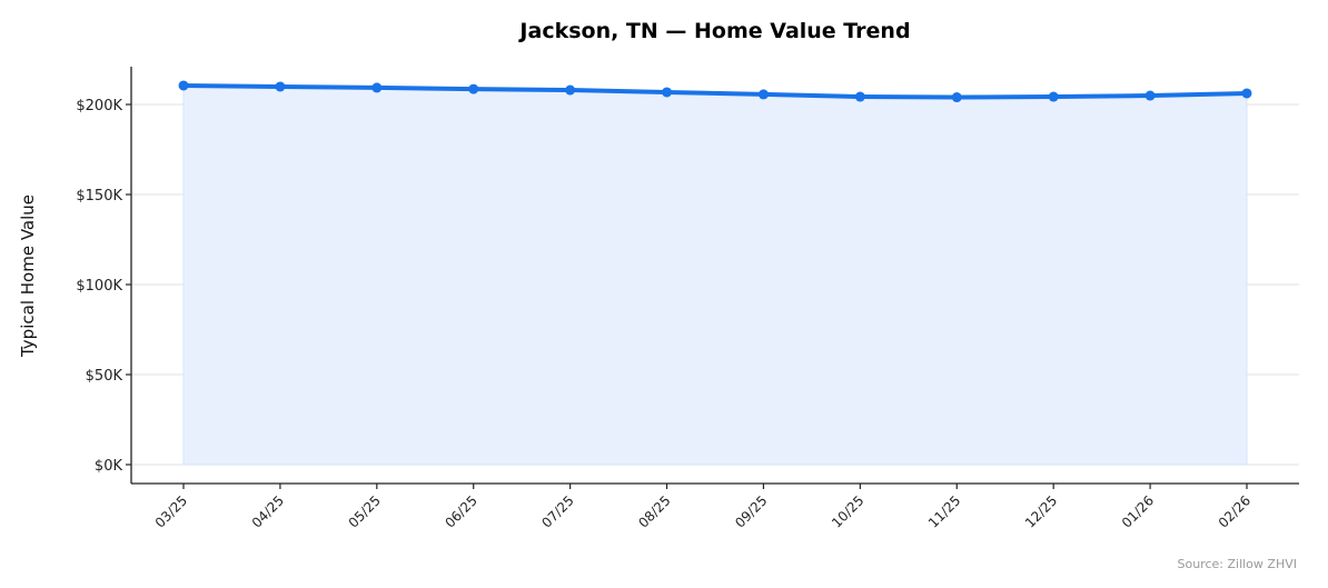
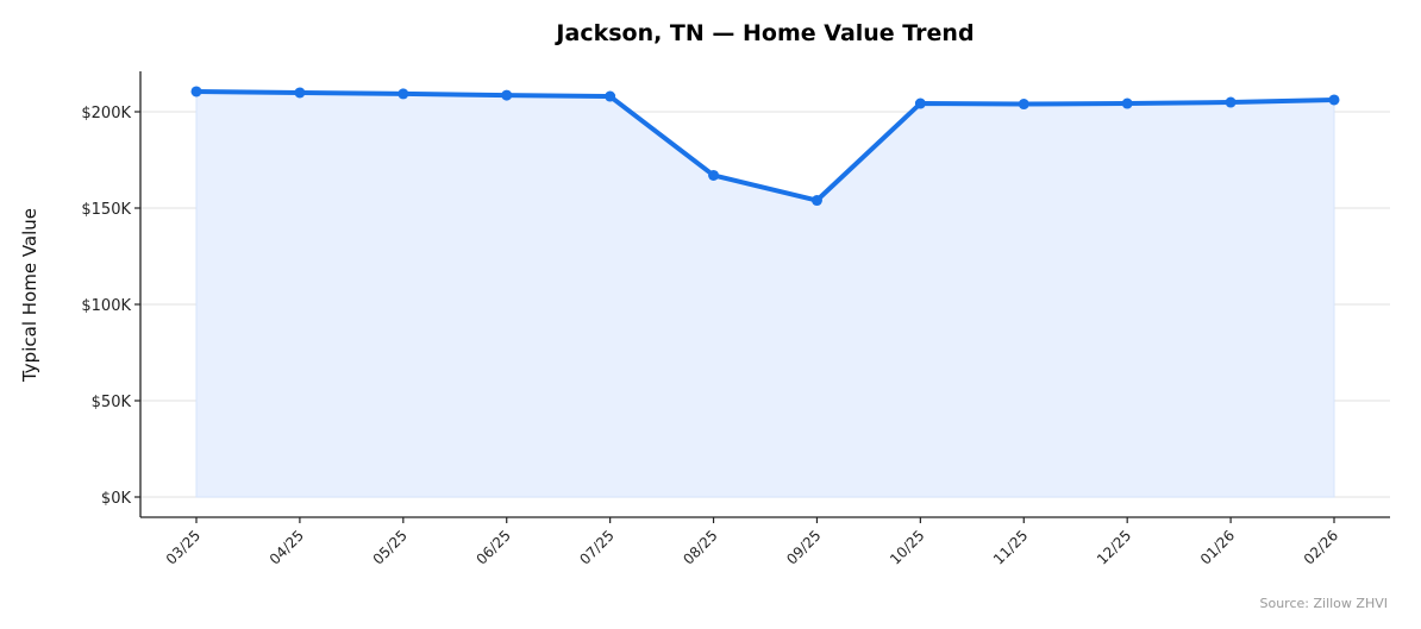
08/25: $207K -> $167K
09/25: $206K -> $154K
